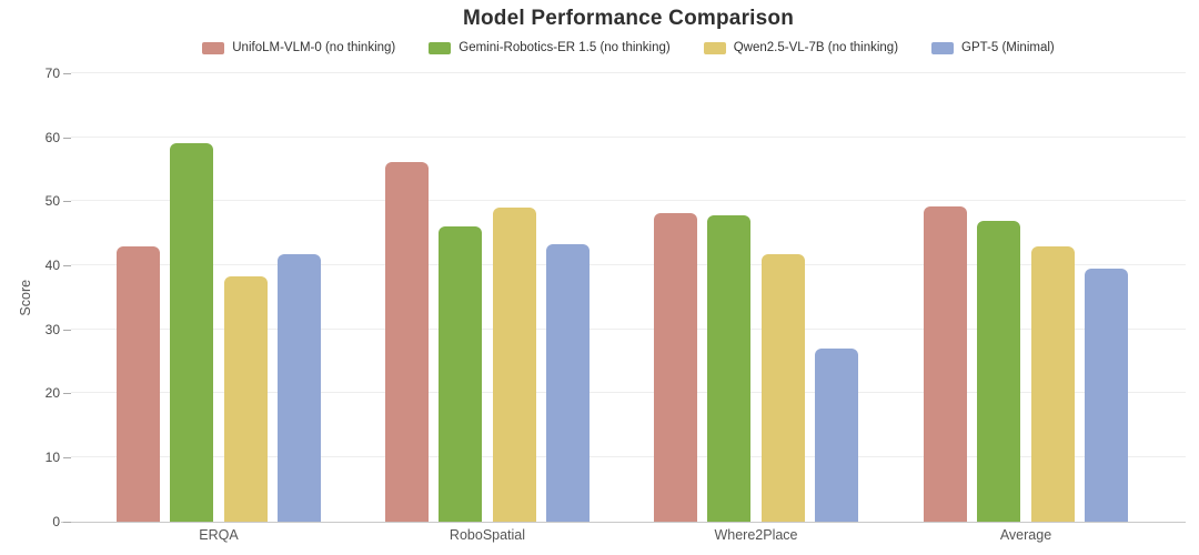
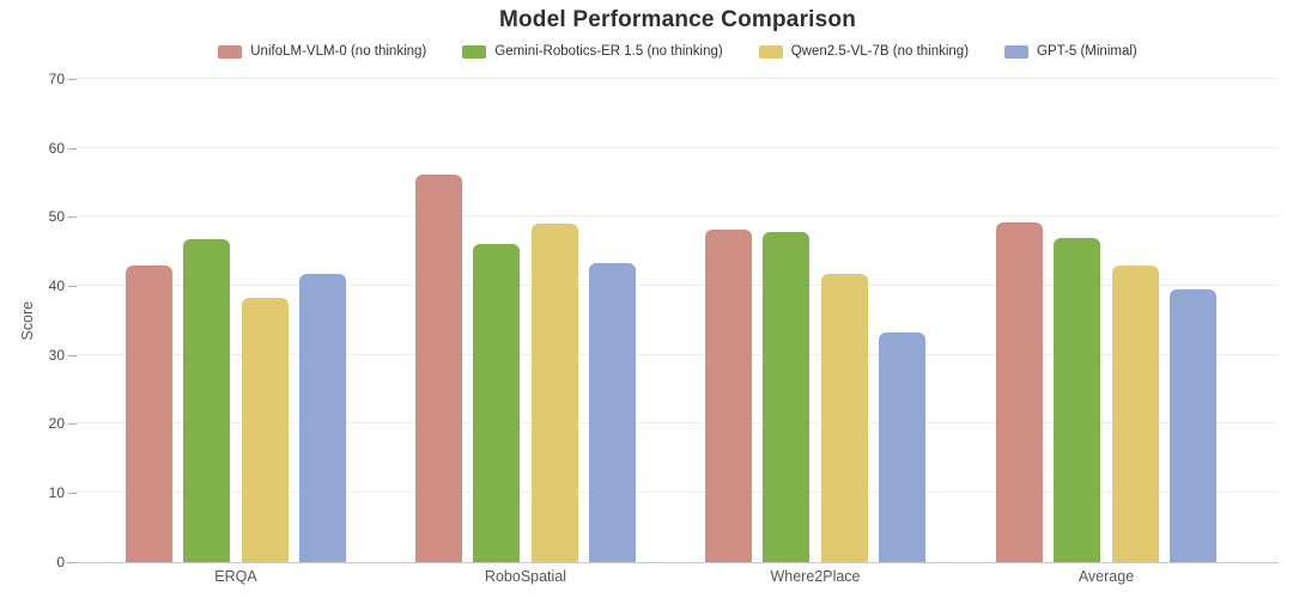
Gemini-Robotics-ER 1.5 (no thinking)/ERQA: 59 -> 47
GPT-5 (Minimal)/Where2Place: 27 -> 33
